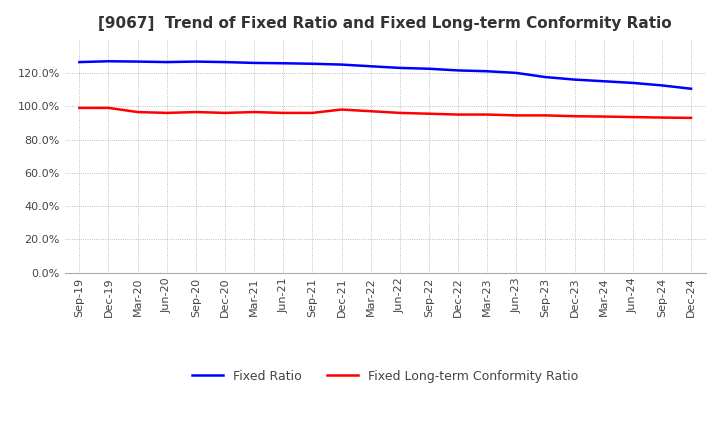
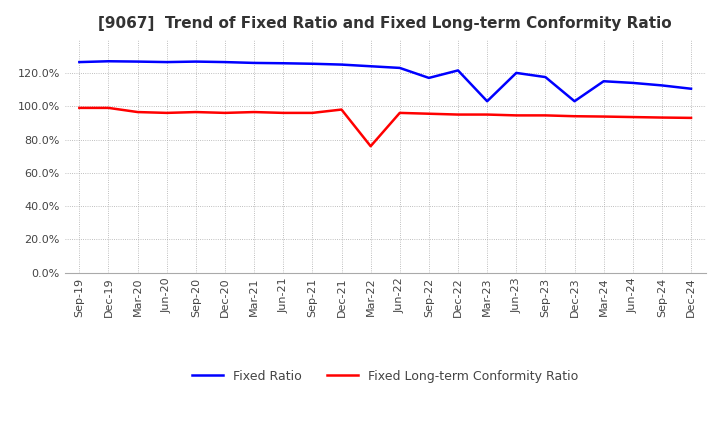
Fixed Long-term Conformity Ratio/Mar-22: 97% -> 76%
Fixed Ratio/Sep-22: 123% -> 117%
Fixed Ratio/Mar-23: 121% -> 103%
Fixed Ratio/Dec-23: 116% -> 103%
